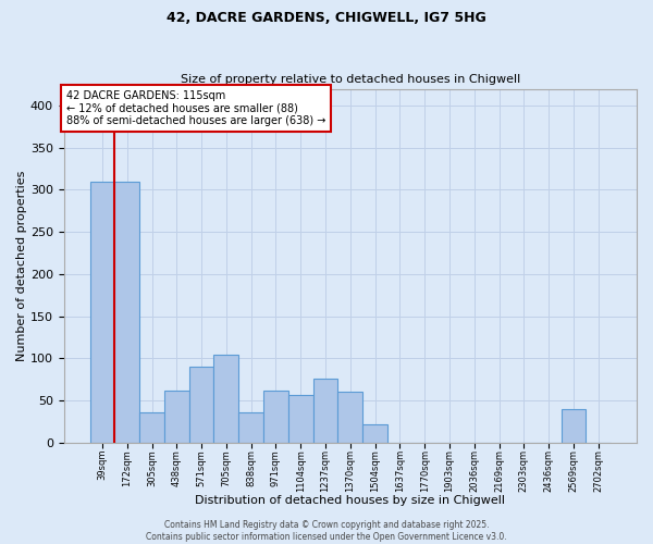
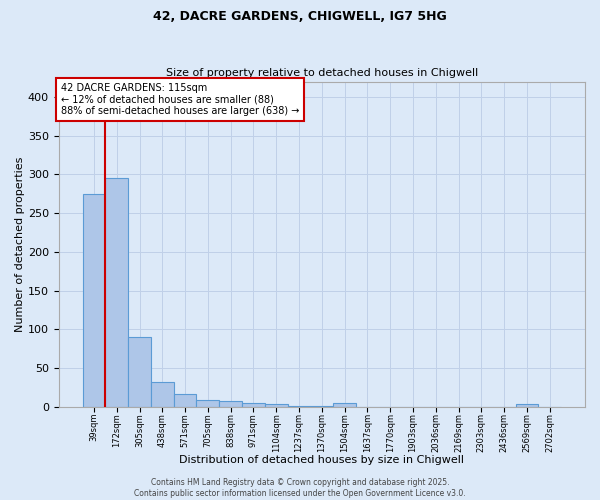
39sqm: 310 -> 275
172sqm: 310 -> 295
305sqm: 36 -> 90
438sqm: 62 -> 32
571sqm: 90 -> 17
705sqm: 104 -> 9
838sqm: 36 -> 7
971sqm: 62 -> 5
1104sqm: 56 -> 3
1237sqm: 76 -> 1
1370sqm: 60 -> 1
1504sqm: 22 -> 5
2569sqm: 40 -> 3
